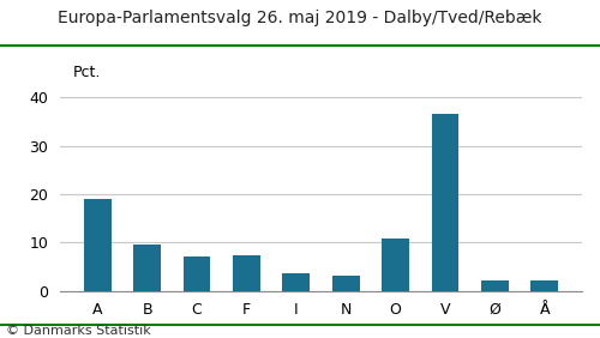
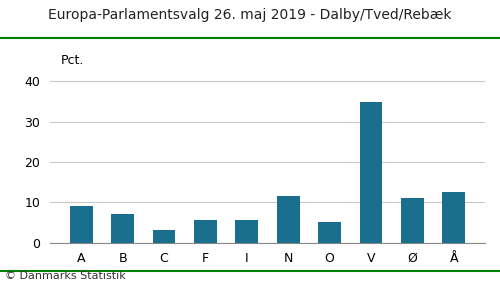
A: 19.0 -> 9.0
B: 9.5 -> 7.0
C: 7.0 -> 3.0
F: 7.3 -> 5.5
I: 3.6 -> 5.5
N: 3.0 -> 11.5
O: 10.7 -> 5.0
V: 36.5 -> 35.0
Ø: 2.2 -> 11.0
Å: 2.1 -> 12.5
